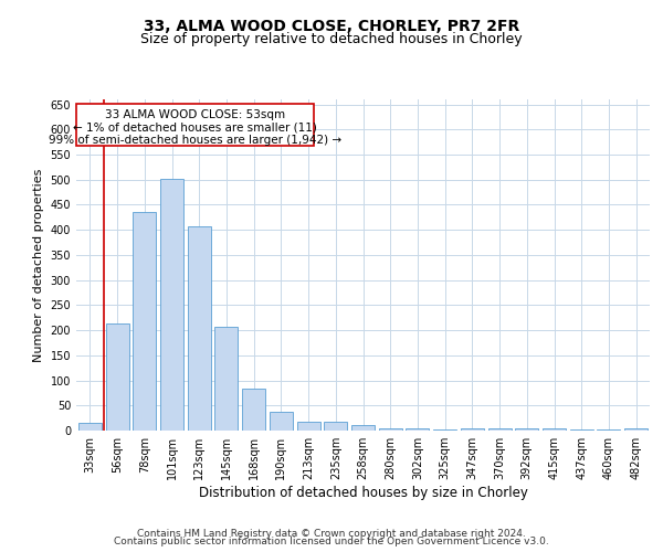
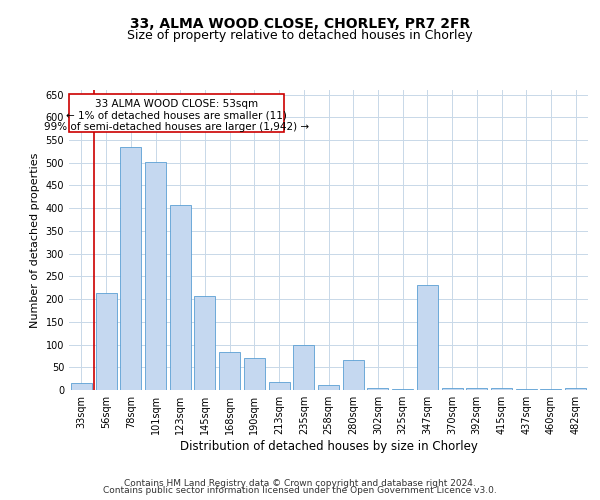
78sqm: 435 -> 535
190sqm: 38 -> 70
235sqm: 17 -> 100
280sqm: 5 -> 65
347sqm: 5 -> 230
